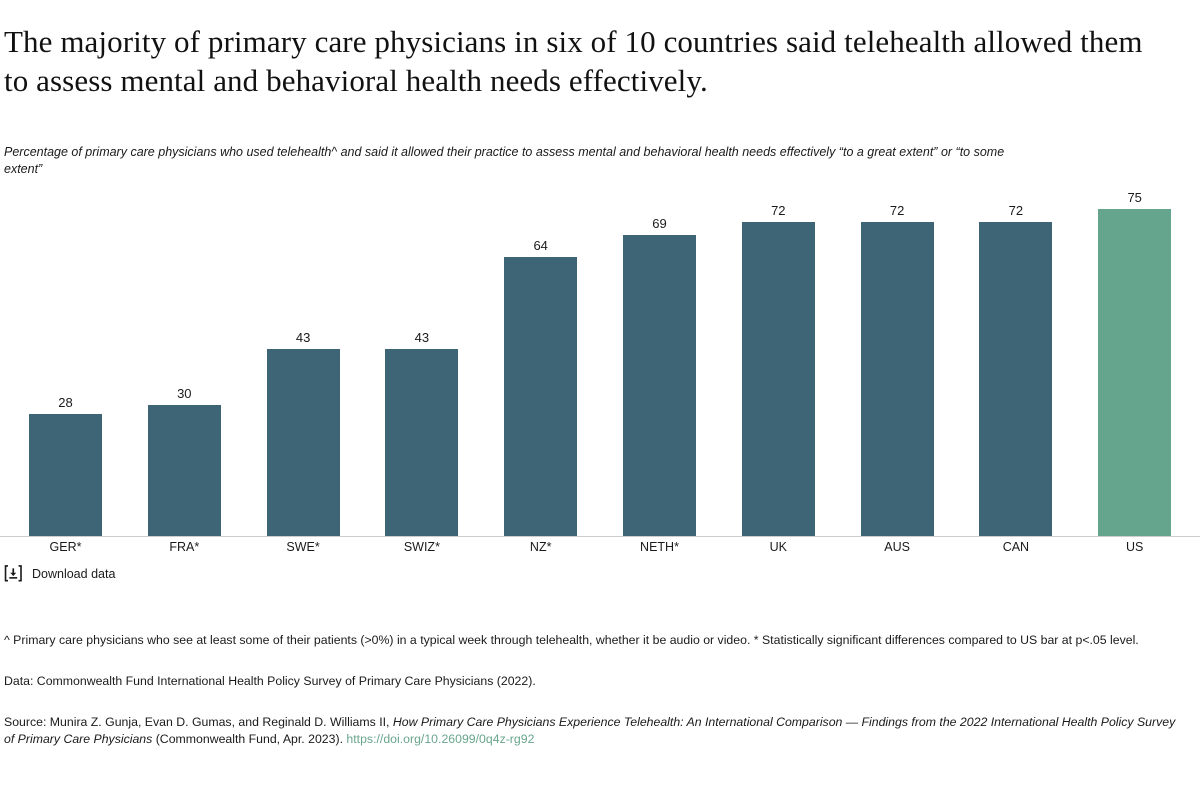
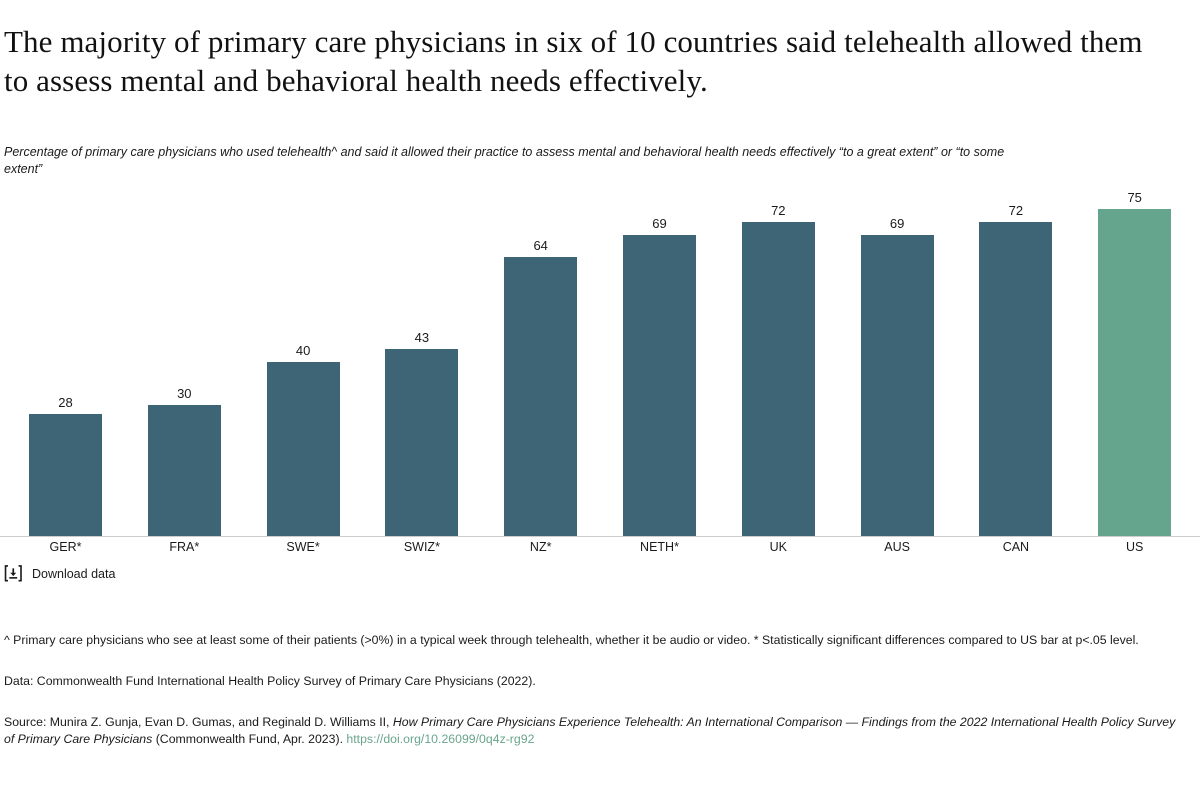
SWE*: 43 -> 40
AUS: 72 -> 69
